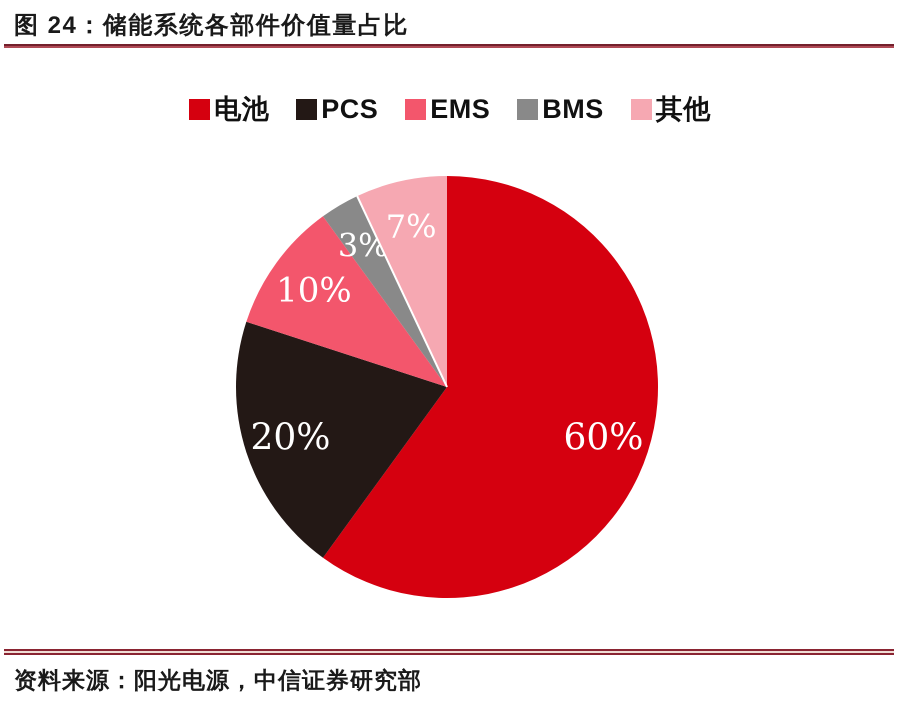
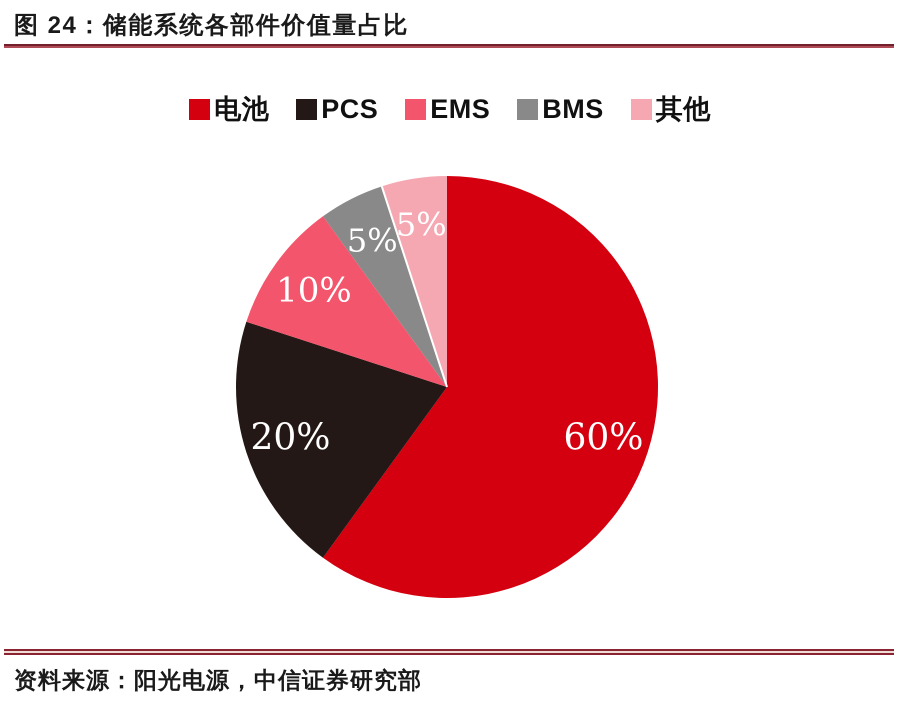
BMS: 3% -> 5%
其他: 7% -> 5%
